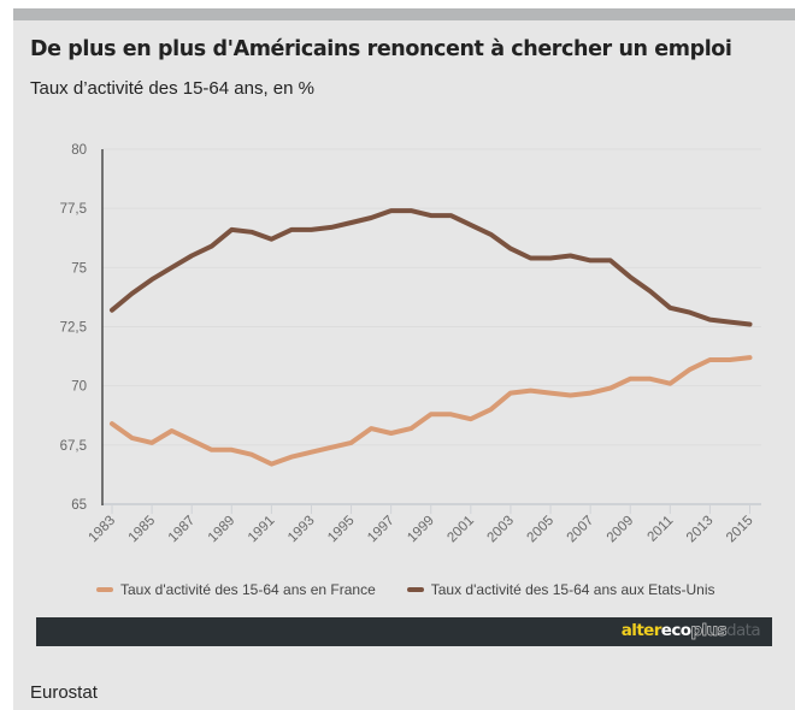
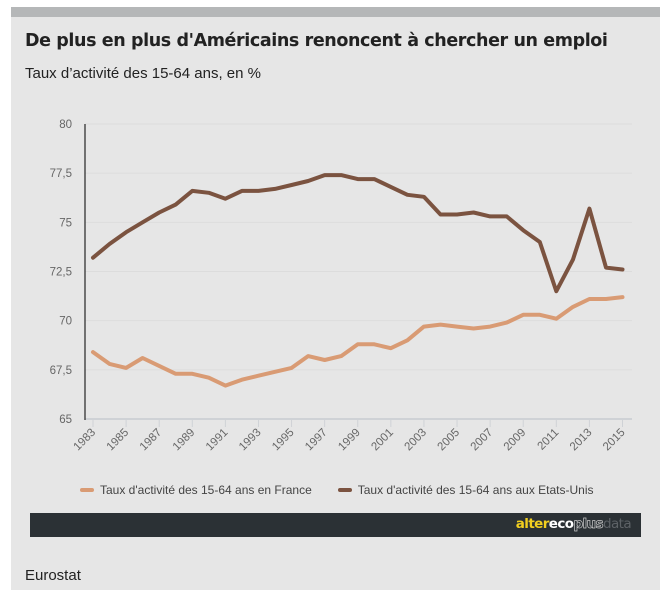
Taux d'activité des 15-64 ans aux Etats-Unis/2003: 75.8 -> 76.3
Taux d'activité des 15-64 ans aux Etats-Unis/2011: 73.3 -> 71.5
Taux d'activité des 15-64 ans aux Etats-Unis/2013: 72.8 -> 75.7
